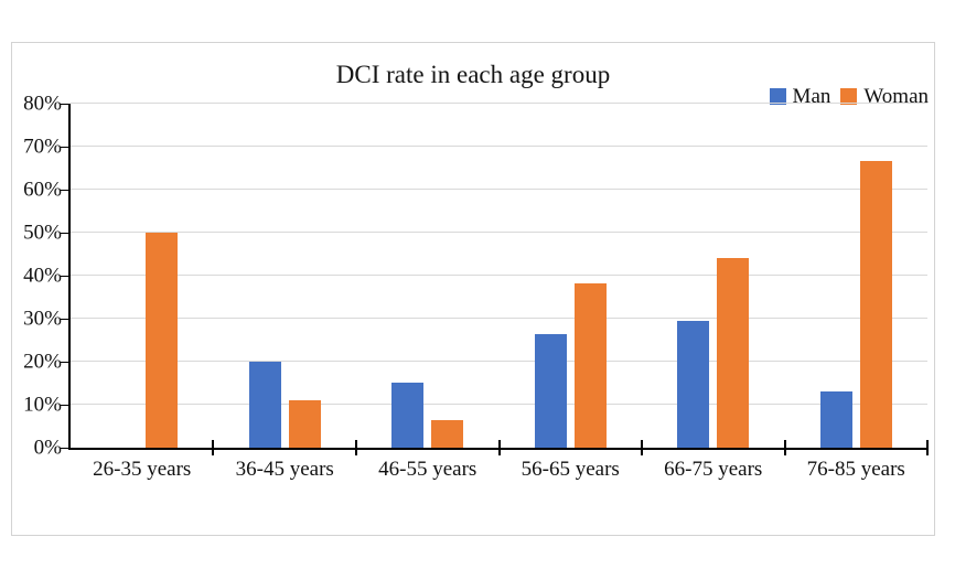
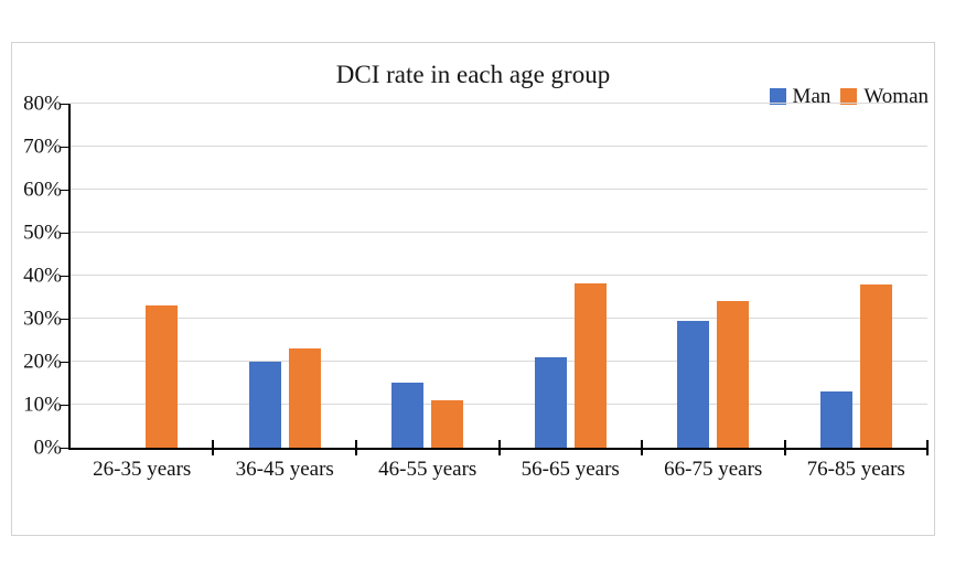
Woman/26-35 years: 50% -> 33%
Woman/36-45 years: 11% -> 23%
Woman/46-55 years: 6% -> 11%
Man/56-65 years: 26% -> 21%
Woman/66-75 years: 44% -> 34%
Woman/76-85 years: 67% -> 38%
